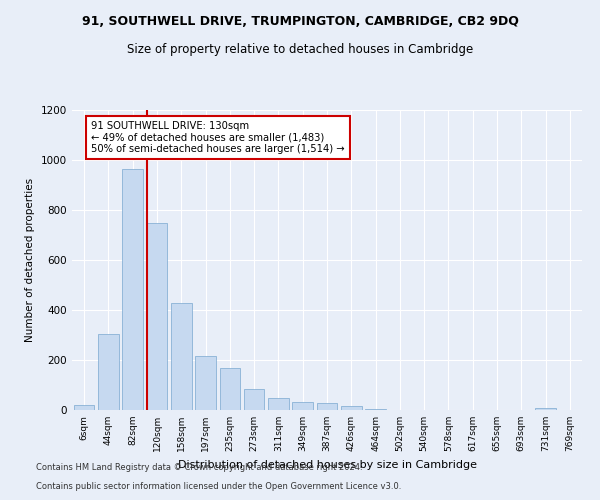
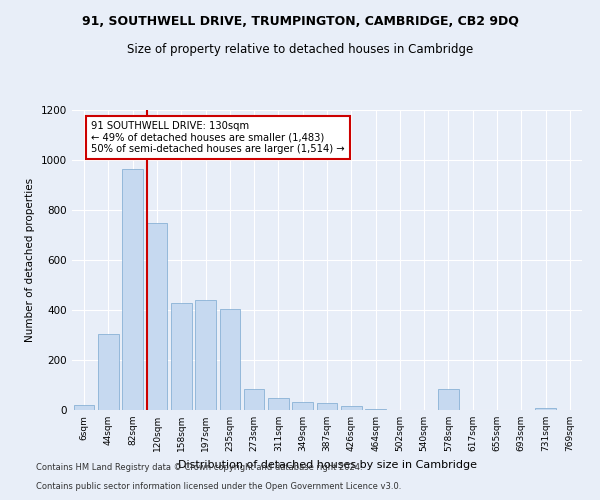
197sqm: 215 -> 440
235sqm: 170 -> 405
578sqm: 2 -> 85
